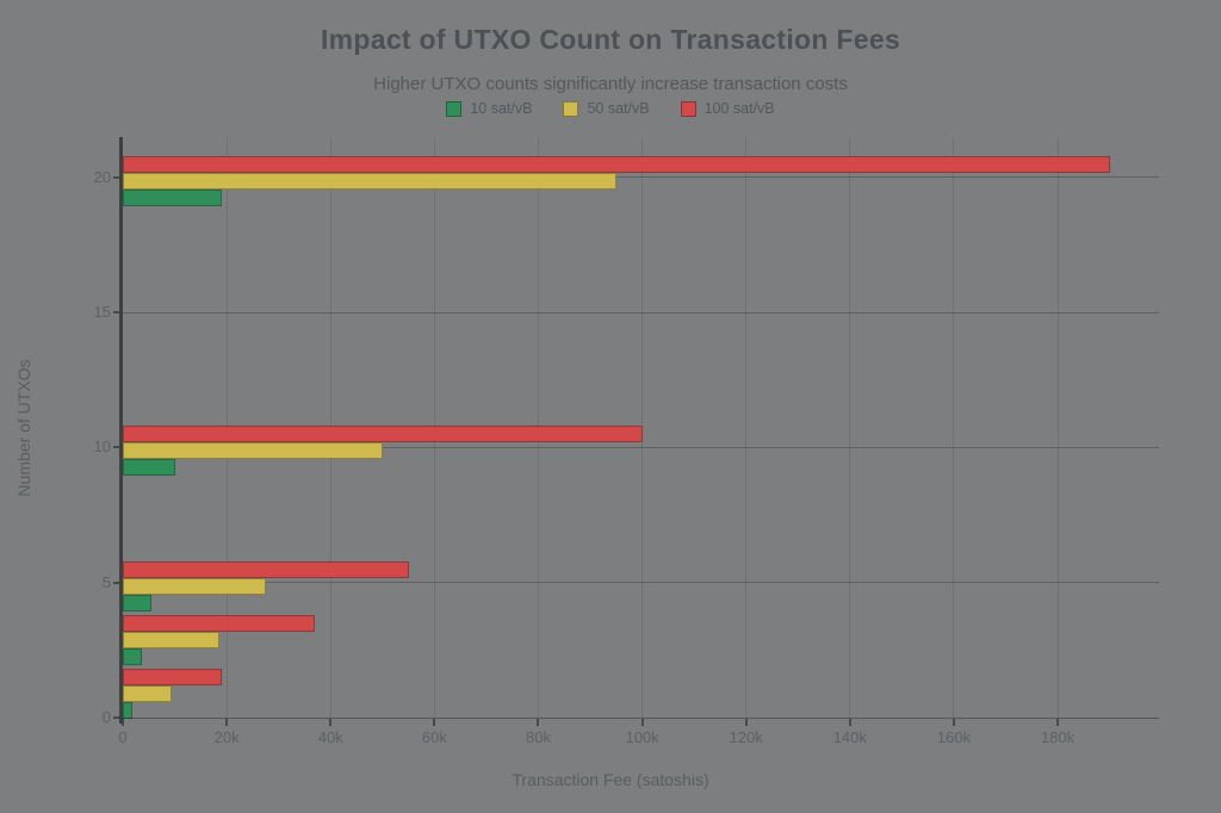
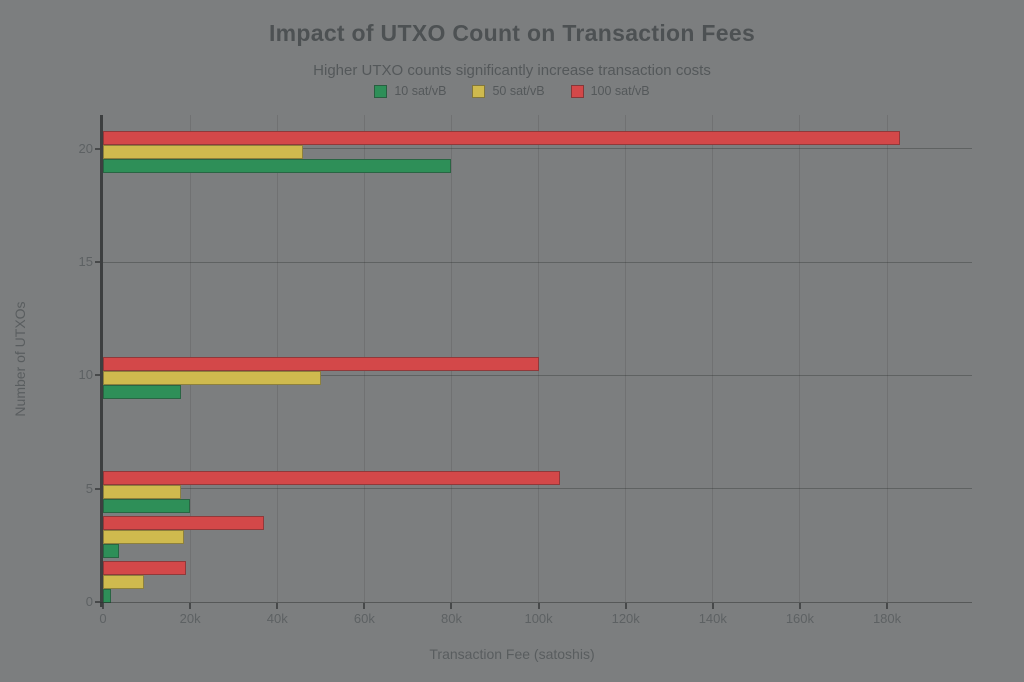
10 sat/vB/5: 6k -> 20k
50 sat/vB/5: 28k -> 18k
100 sat/vB/5: 55k -> 105k
10 sat/vB/10: 10k -> 18k
10 sat/vB/20: 19k -> 80k
50 sat/vB/20: 95k -> 46k
100 sat/vB/20: 190k -> 183k
